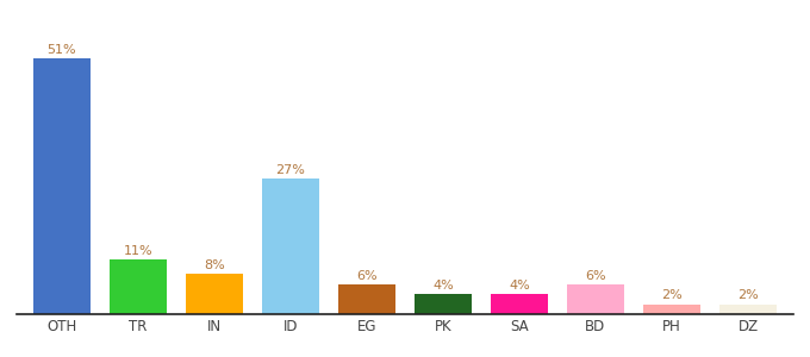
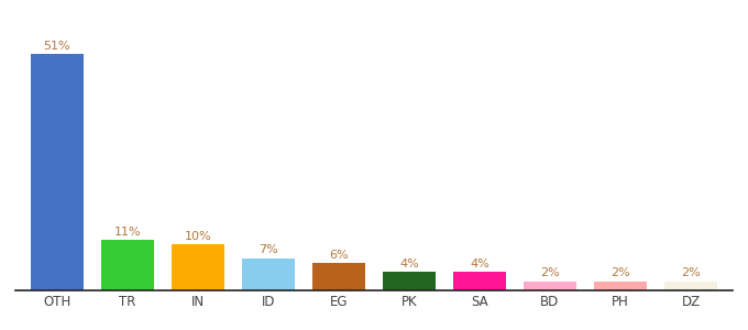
IN: 8% -> 10%
ID: 27% -> 7%
BD: 6% -> 2%
